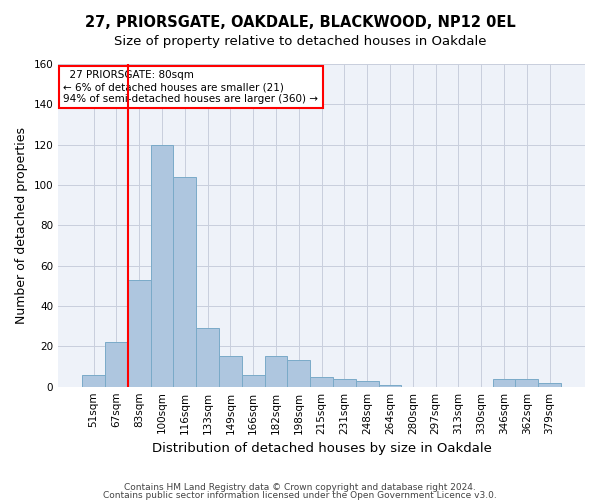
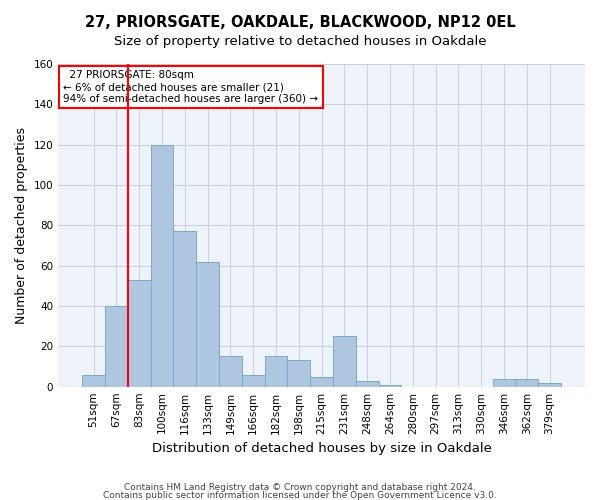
67sqm: 22 -> 40
116sqm: 104 -> 77
133sqm: 29 -> 62
231sqm: 4 -> 25
